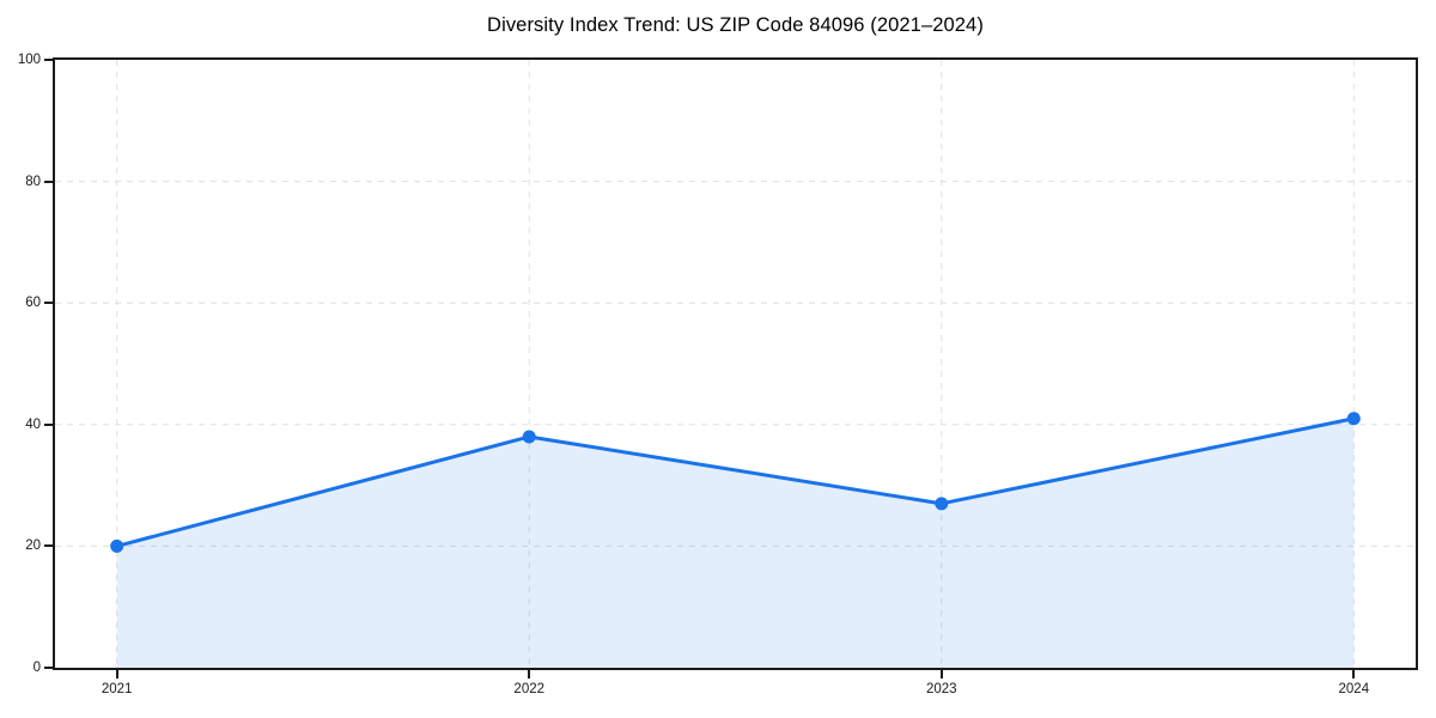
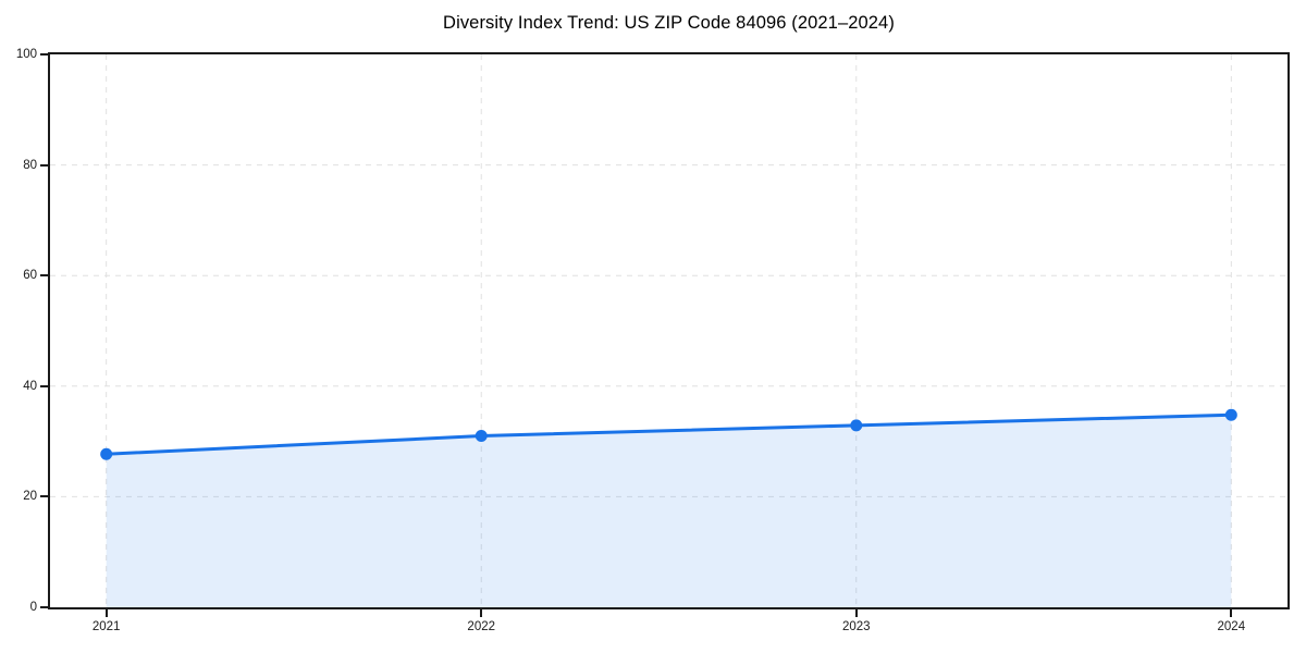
2021: 20 -> 28
2022: 38 -> 31
2023: 27 -> 33
2024: 41 -> 35
